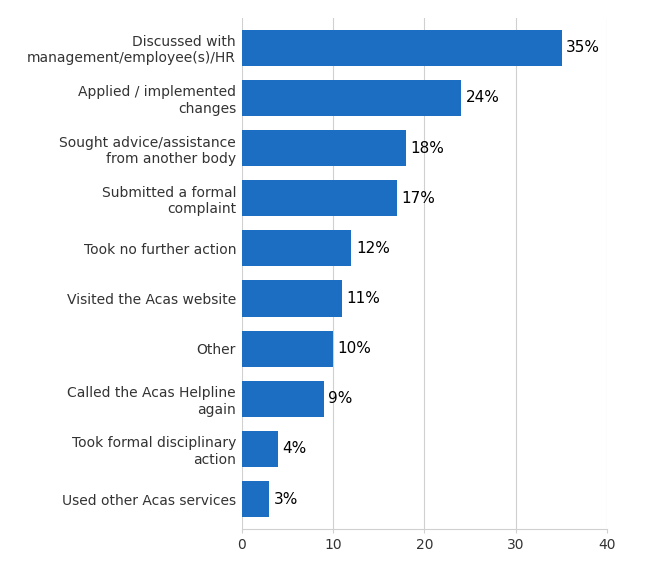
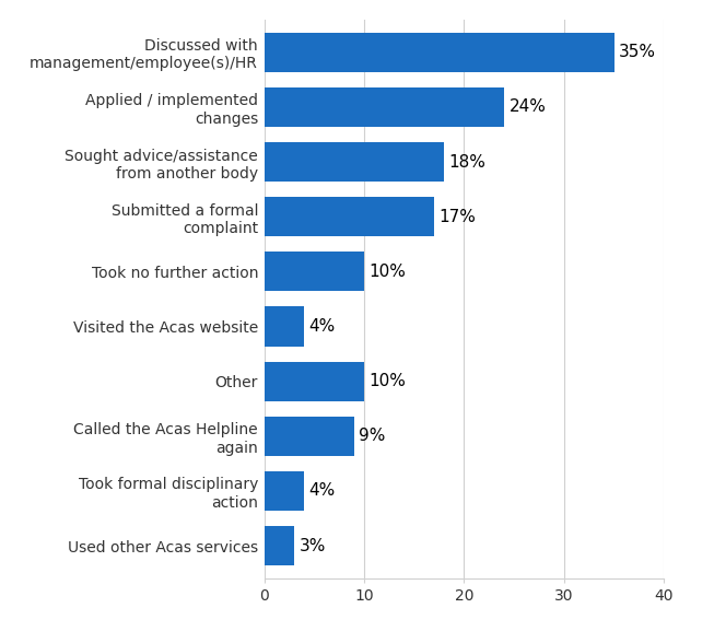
Took no further action: 12% -> 10%
Visited the Acas website: 11% -> 4%
